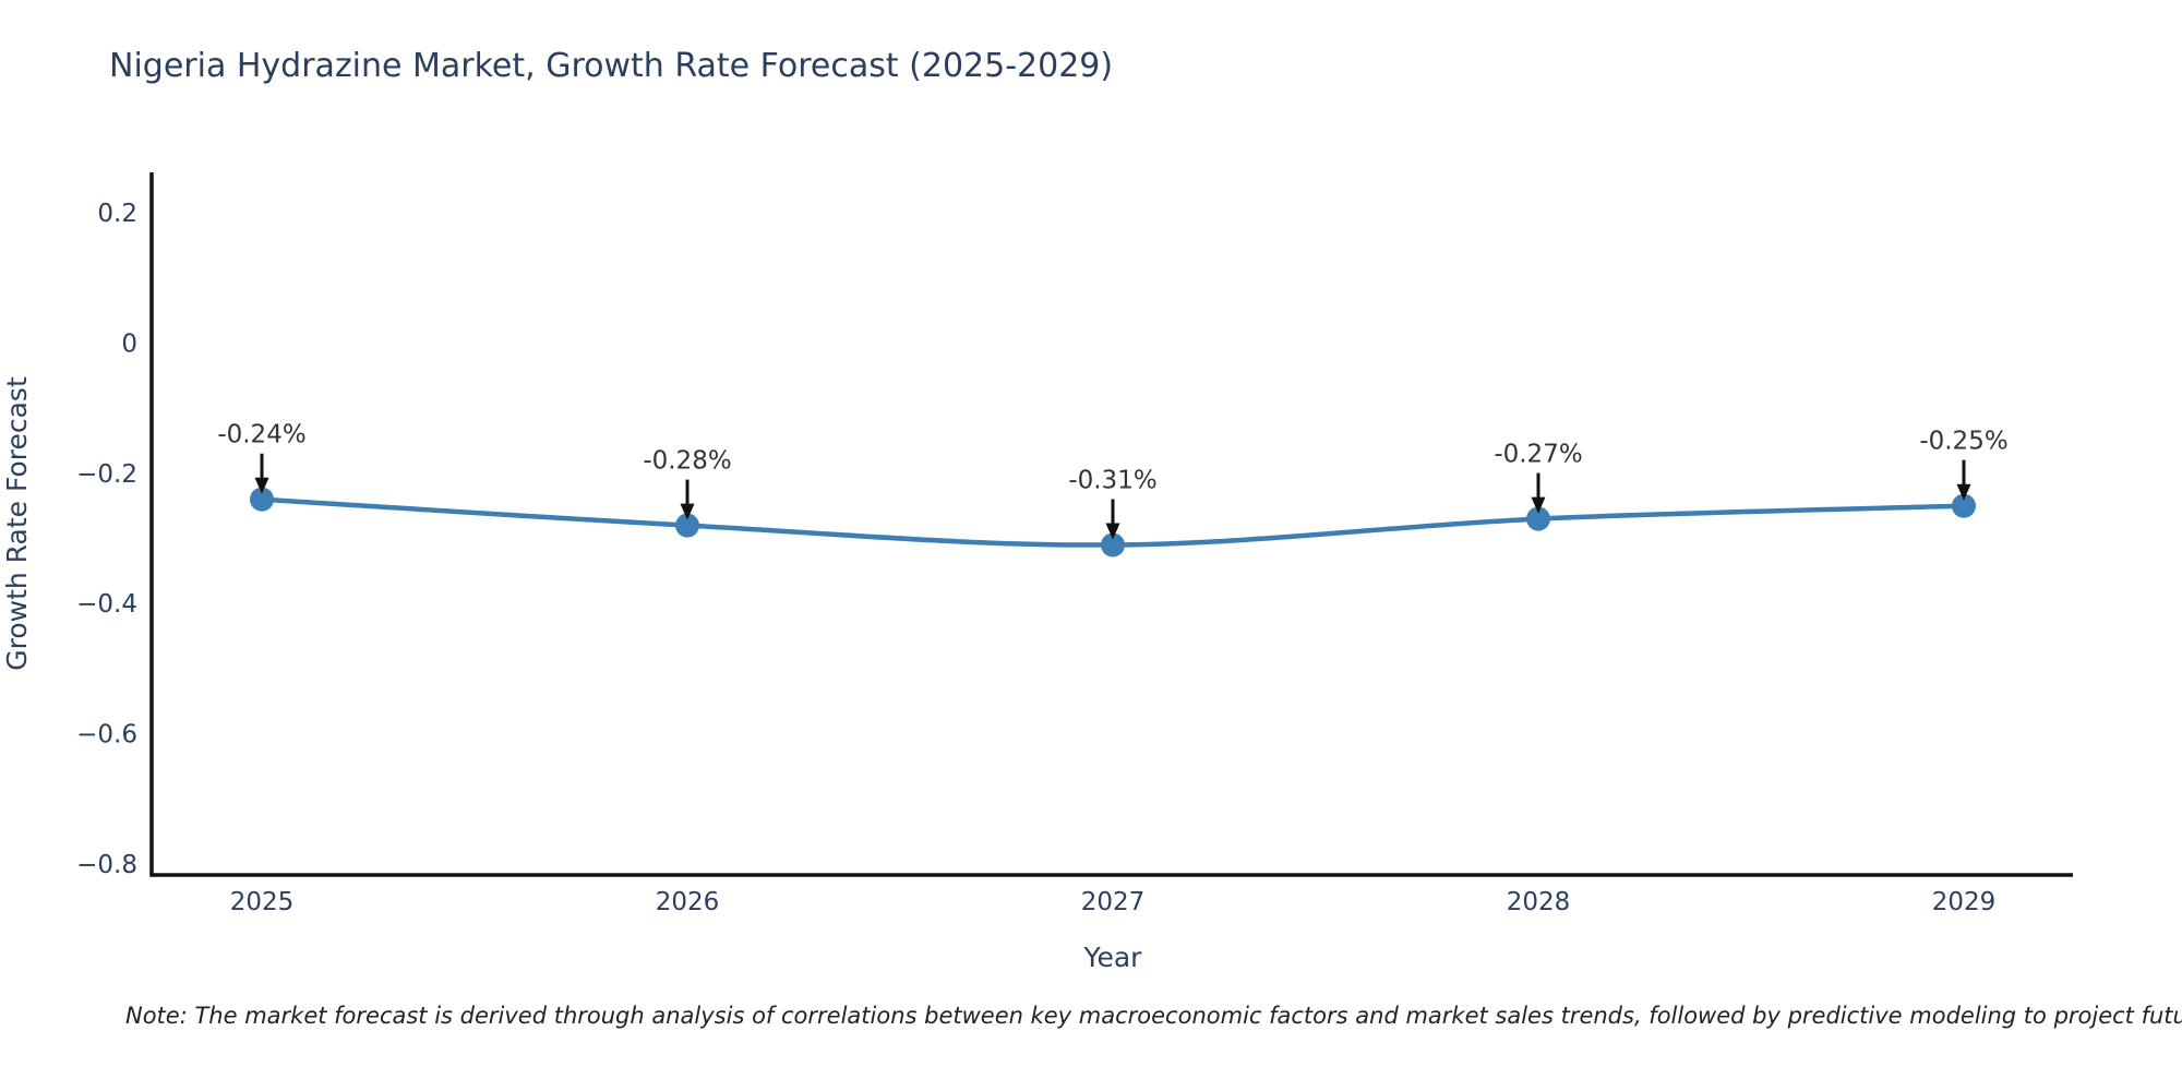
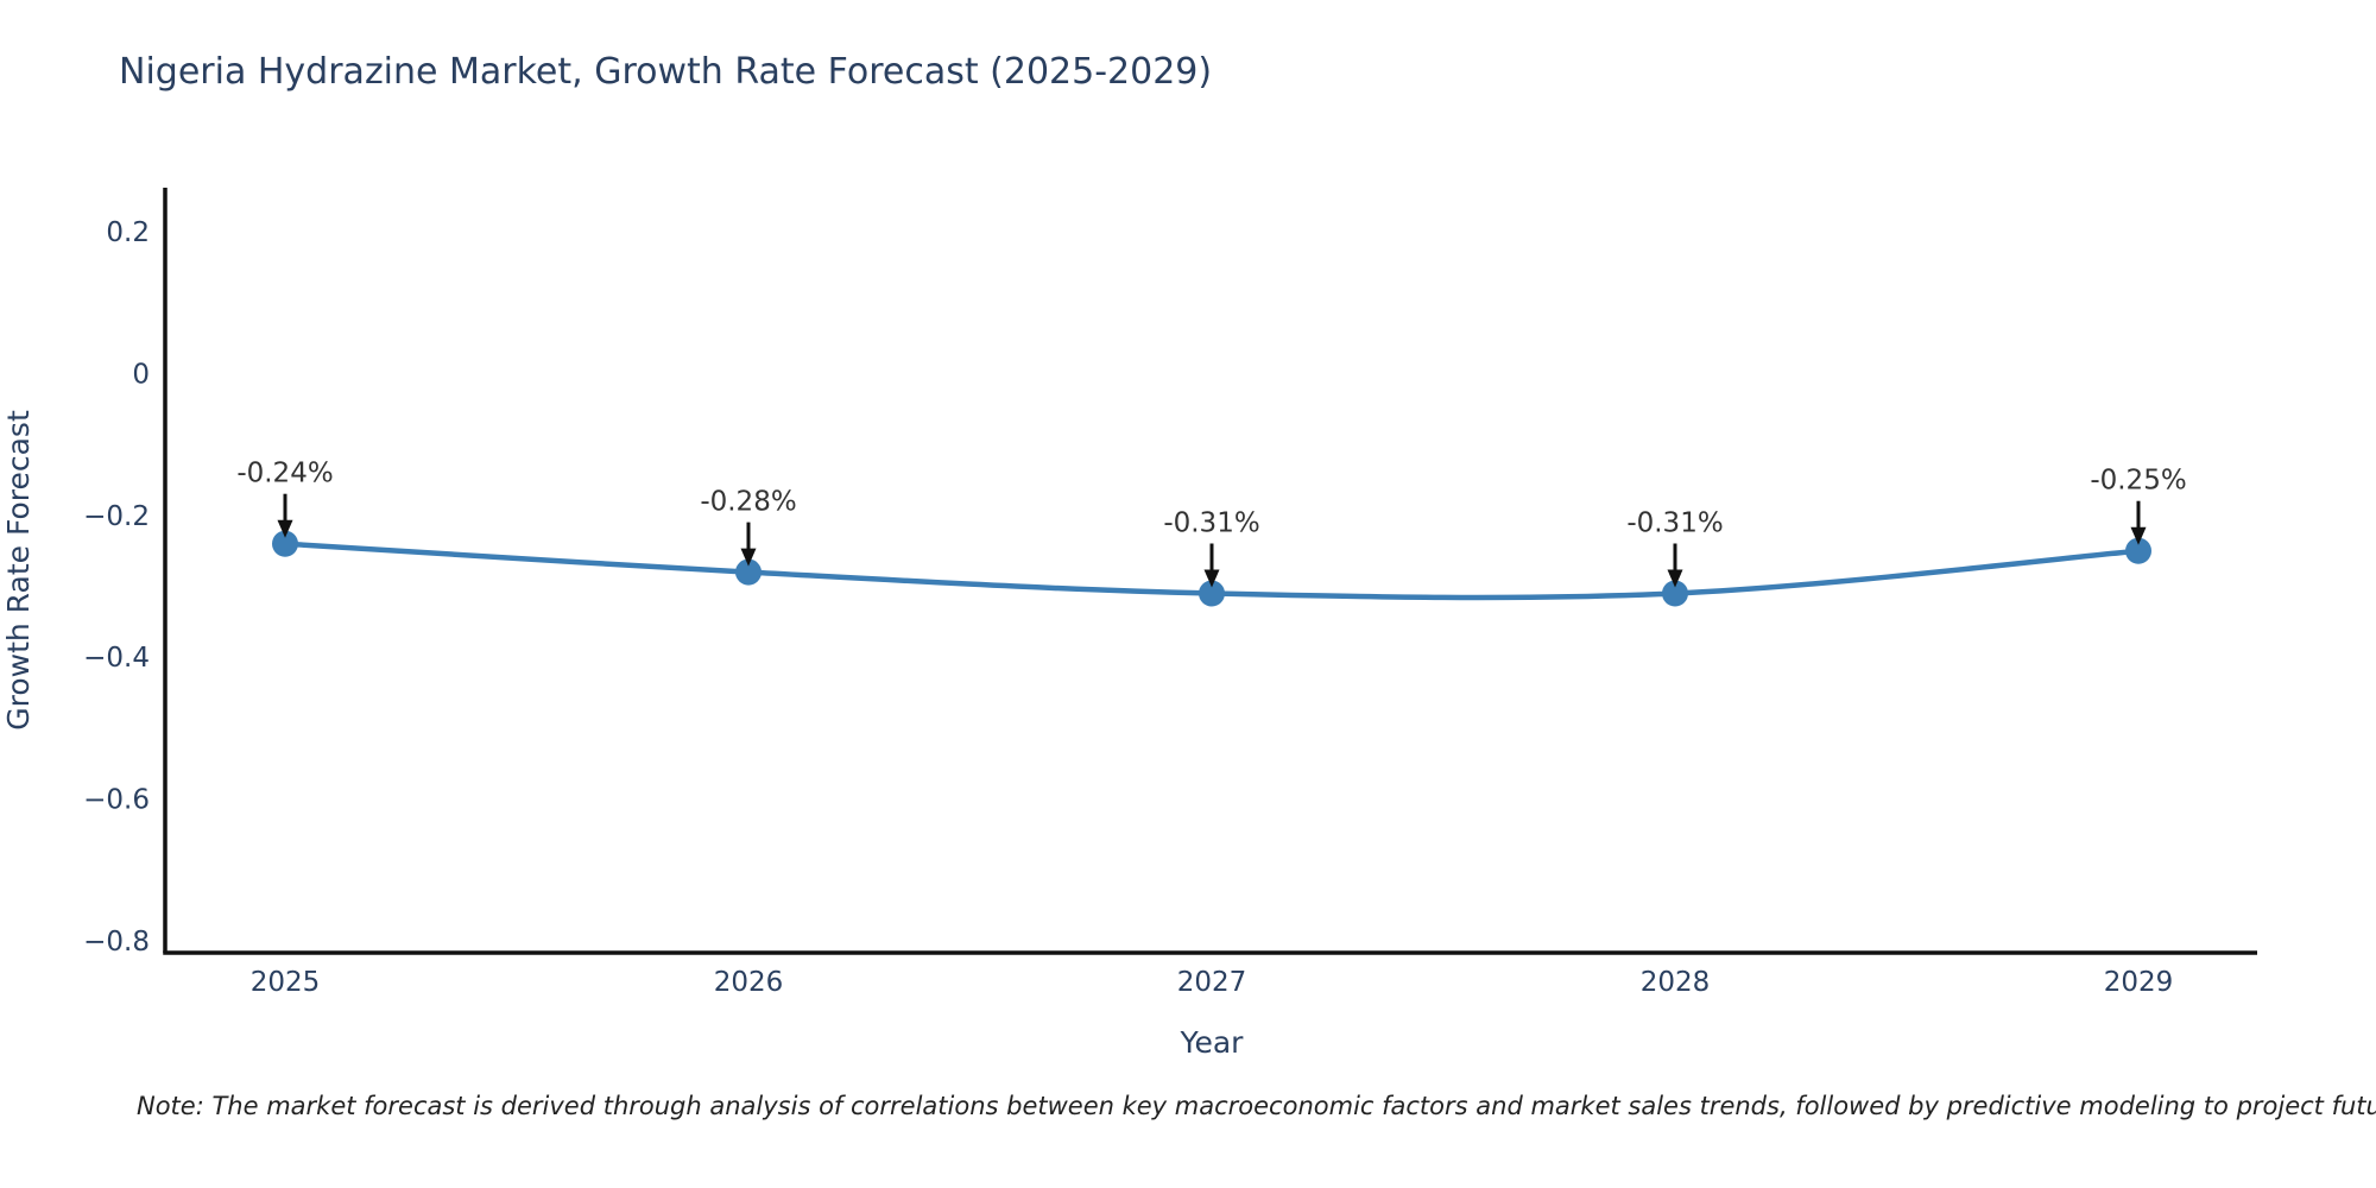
2028: -0.27% -> -0.31%
